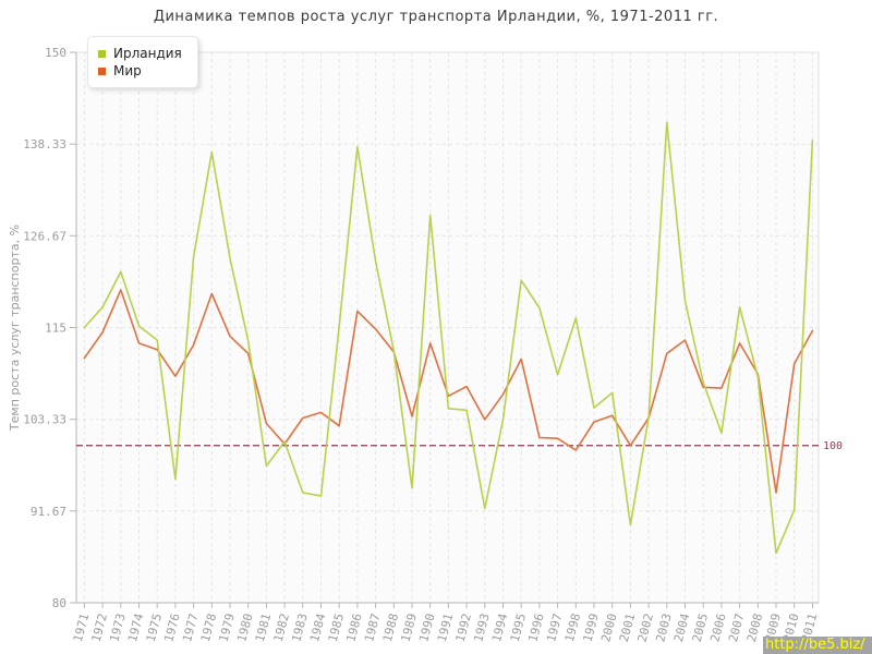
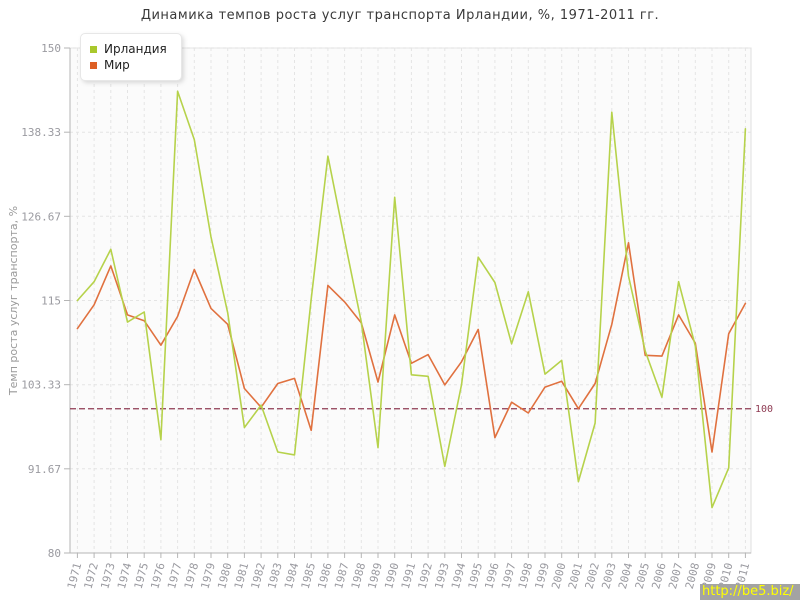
Ирландия/1974: 115 -> 112
Ирландия/1977: 124 -> 144
Мир/1985: 102 -> 97
Ирландия/1986: 138 -> 135
Мир/1996: 101 -> 96
Ирландия/2002: 104 -> 98
Мир/2004: 113 -> 123
